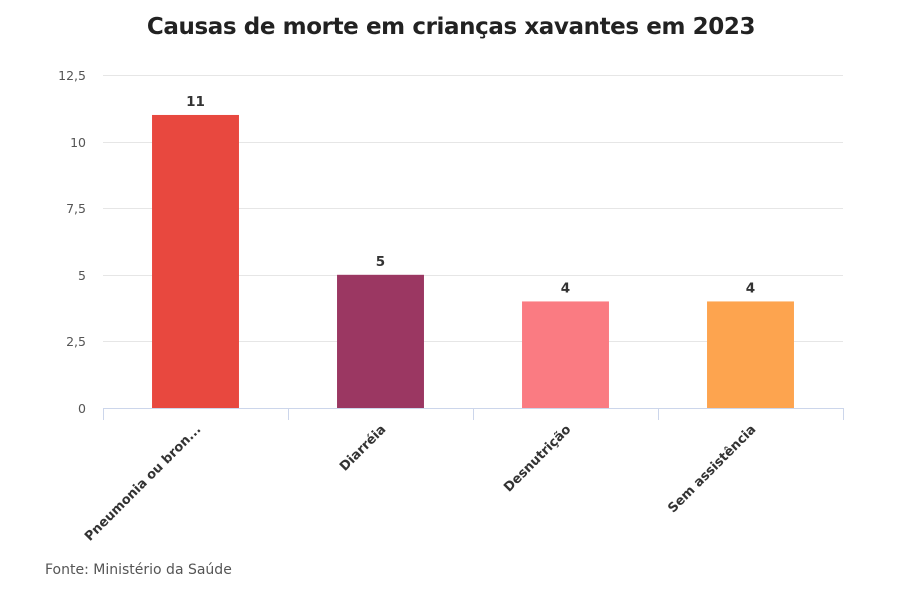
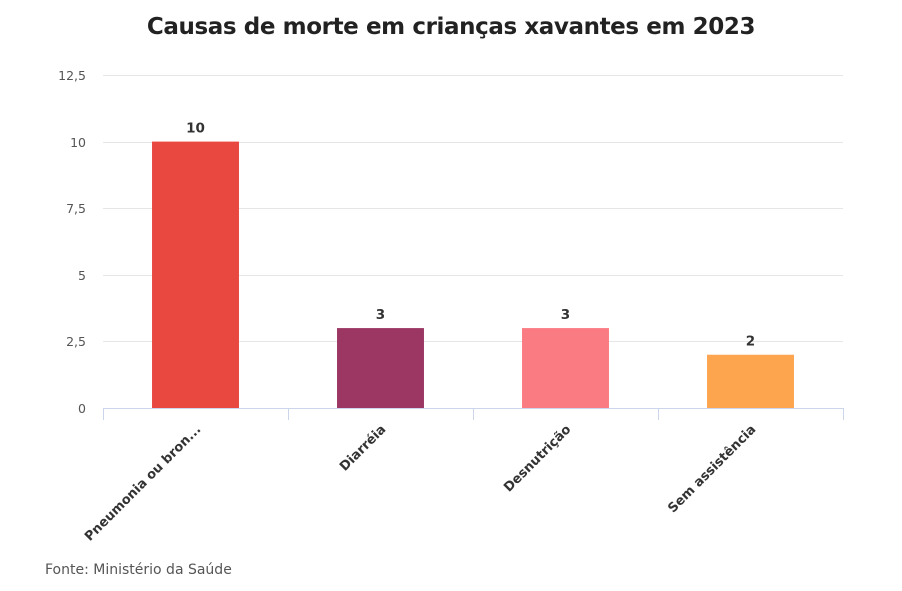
Pneumonia ou bron...: 11 -> 10
Diarréia: 5 -> 3
Desnutrição: 4 -> 3
Sem assistência: 4 -> 2
